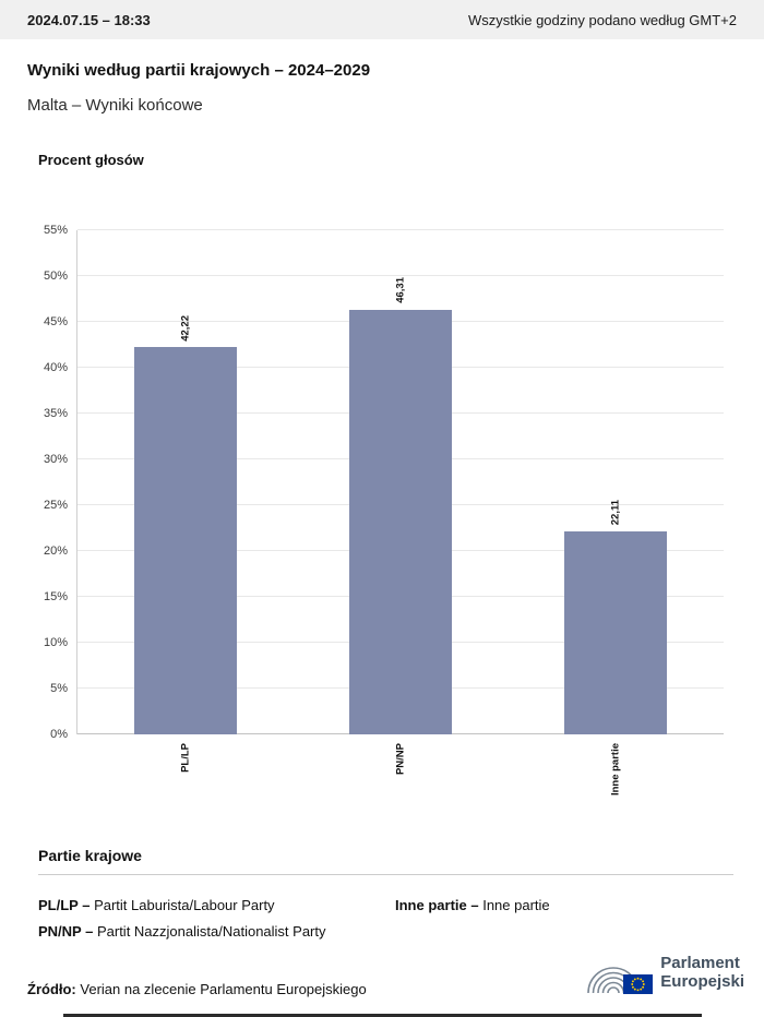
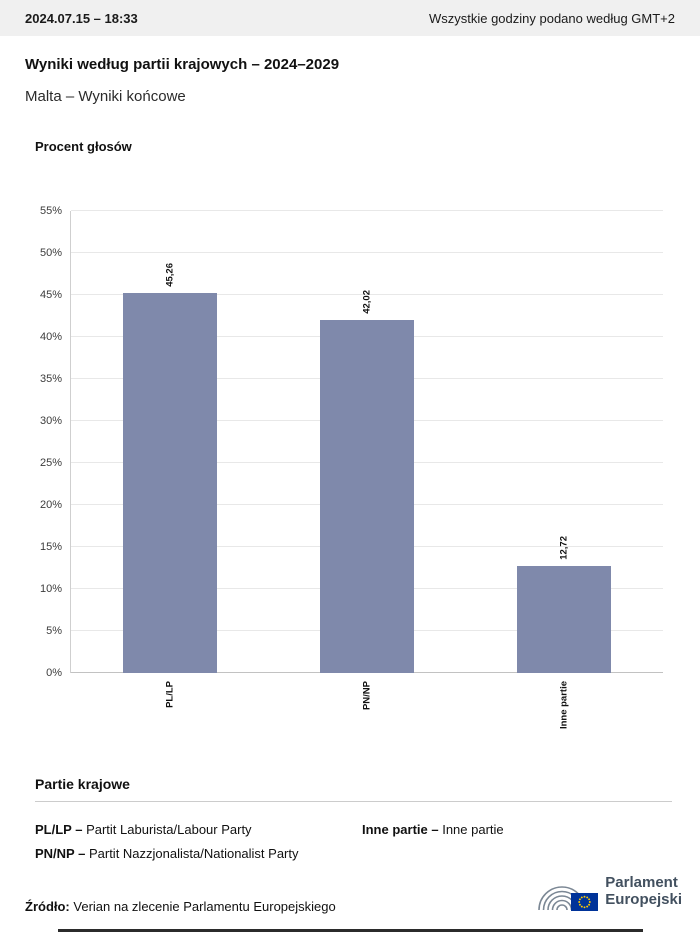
PL/LP: 42,22 -> 45,26
PN/NP: 46,31 -> 42,02
Inne partie: 22,11 -> 12,72
